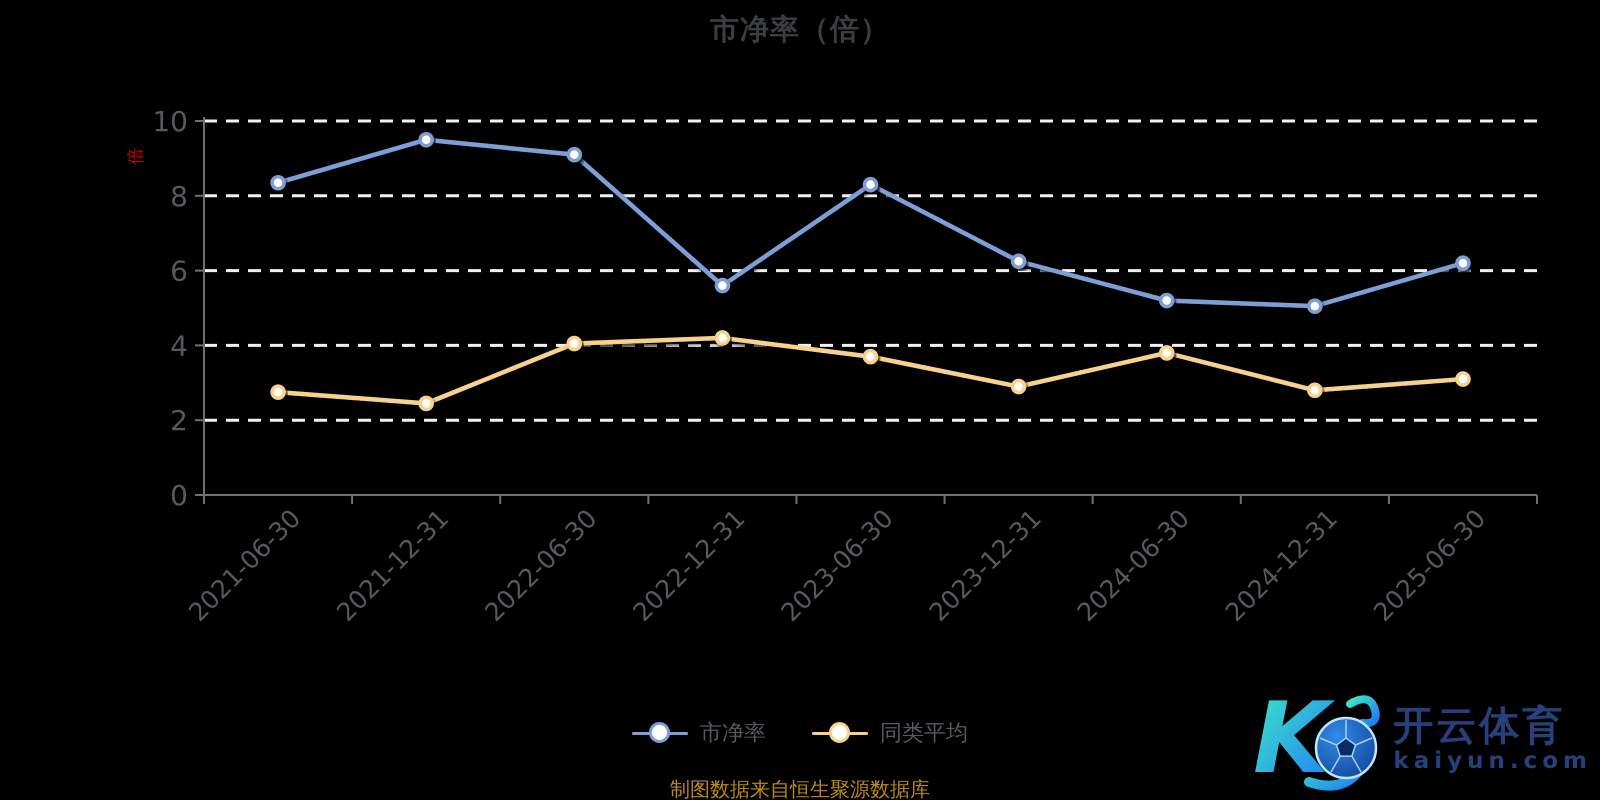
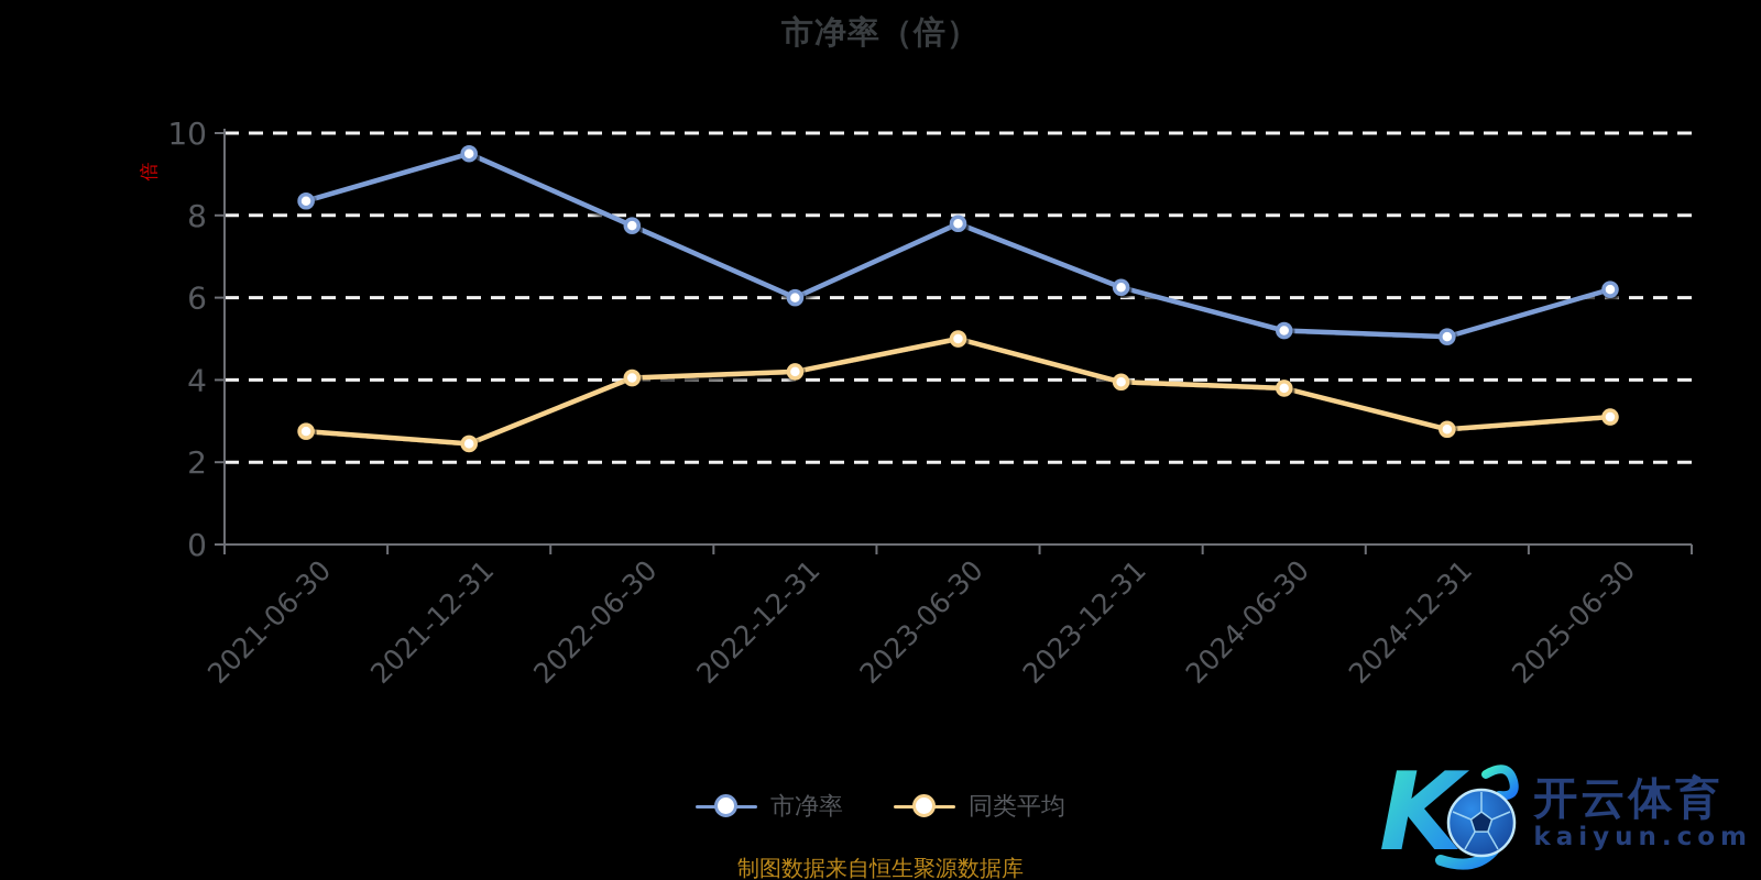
市净率/2022-06-30: 9.1 -> 7.8
市净率/2022-12-31: 5.6 -> 6.0
市净率/2023-06-30: 8.3 -> 7.8
同类平均/2023-06-30: 3.7 -> 5.0
同类平均/2023-12-31: 2.9 -> 4.0
